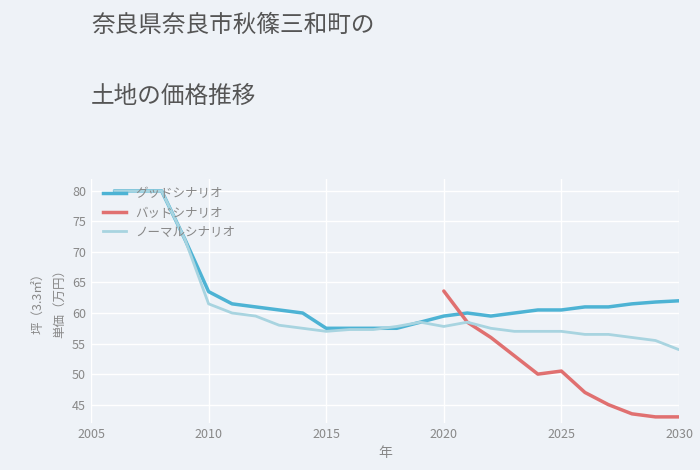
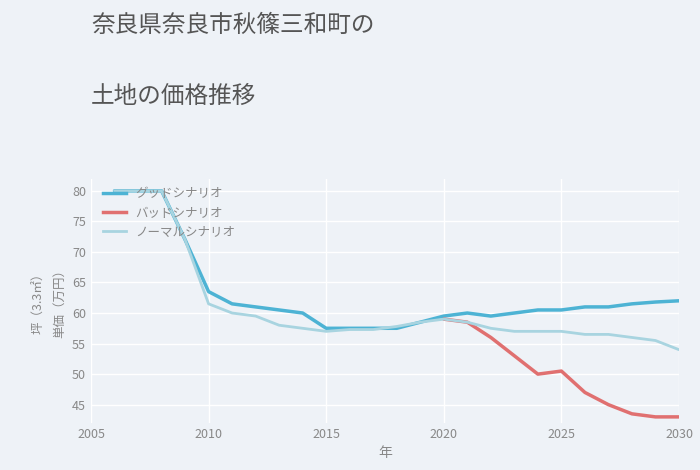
バッドシナリオ/2020: 63.6 -> 59.0
ノーマルシナリオ/2020: 57.8 -> 59.0
